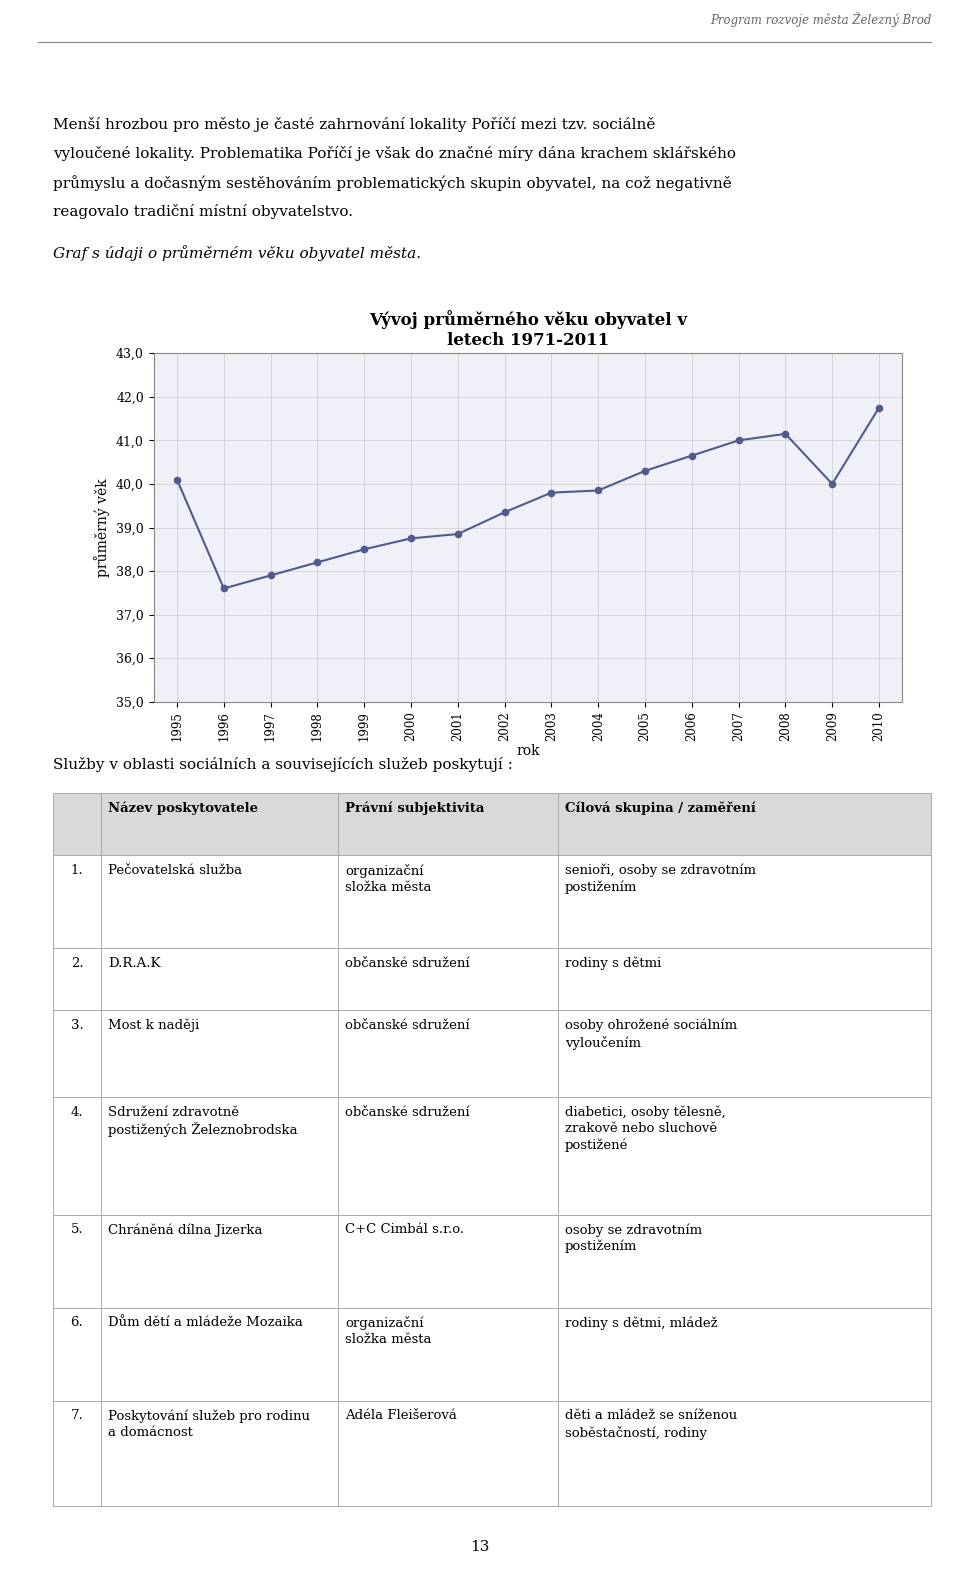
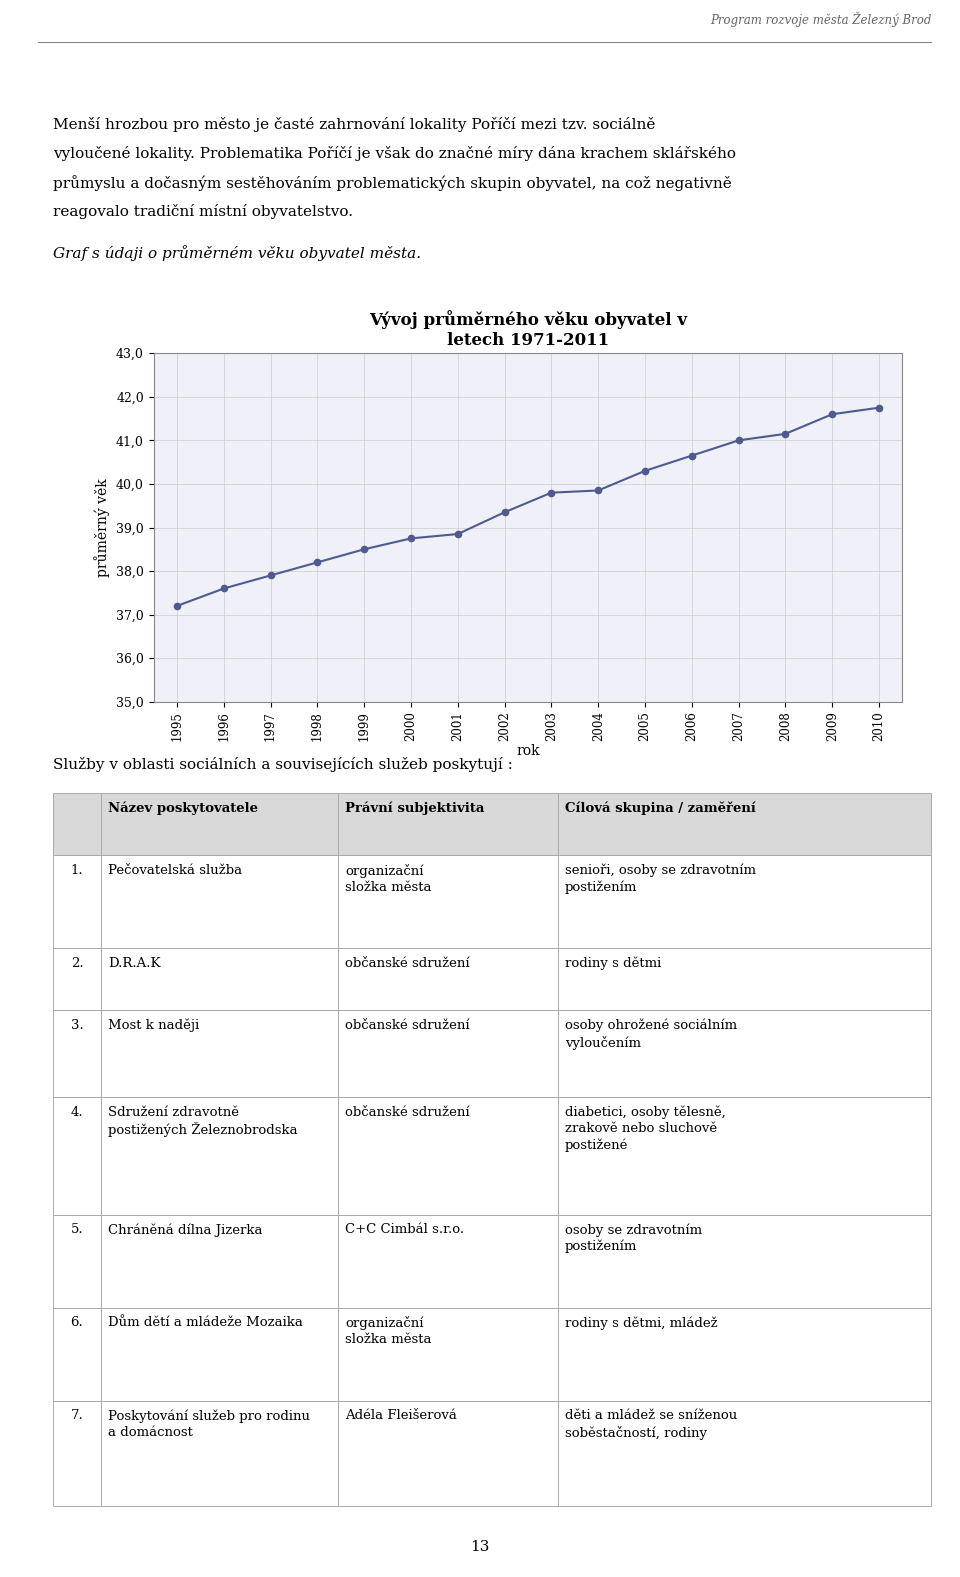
1995: 40,10 -> 37,20
2009: 40,00 -> 41,60
